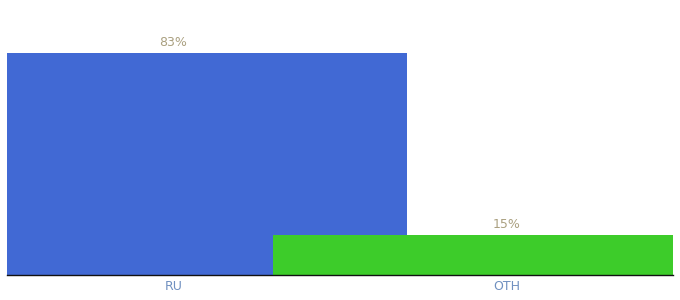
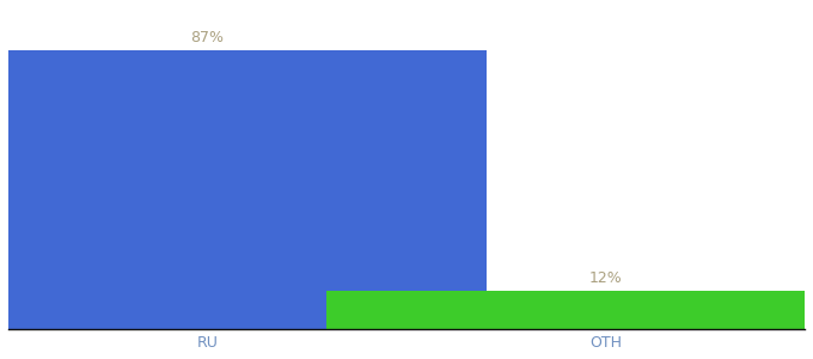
RU: 83% -> 87%
OTH: 15% -> 12%
